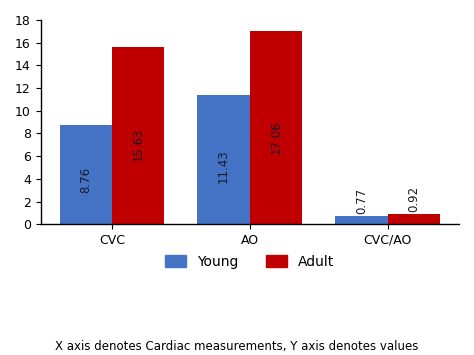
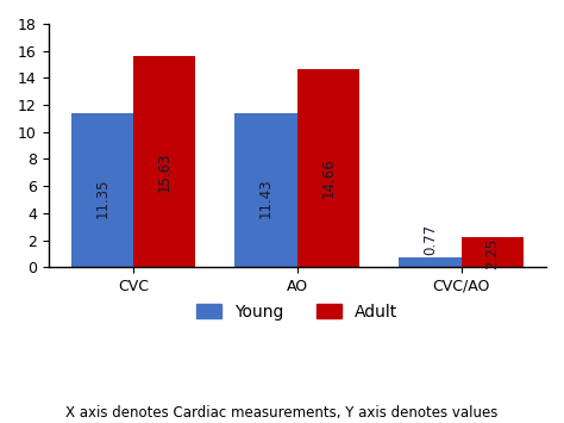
Young/CVC: 8.76 -> 11.35
Adult/AO: 17.06 -> 14.66
Adult/CVC/AO: 0.92 -> 2.25
